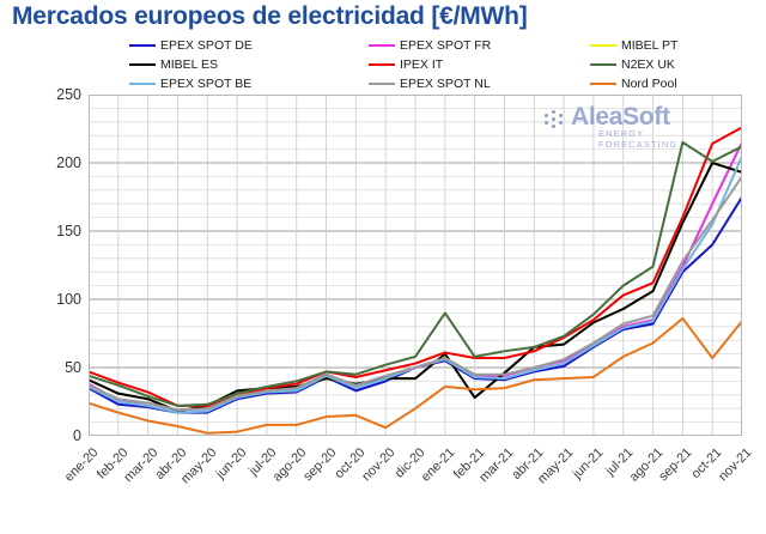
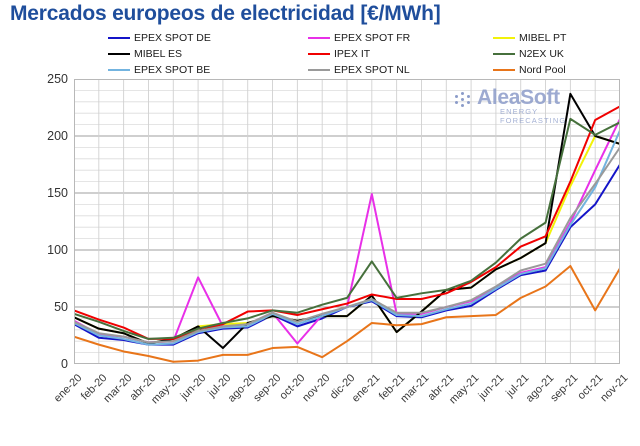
EPEX SPOT FR/jun-20: 29 -> 76
MIBEL ES/jul-20: 35 -> 14
IPEX IT/ago-20: 38 -> 46
EPEX SPOT FR/oct-20: 37 -> 18
EPEX SPOT FR/ene-21: 57 -> 149
MIBEL ES/sep-21: 156 -> 237
Nord Pool/oct-21: 57 -> 47
